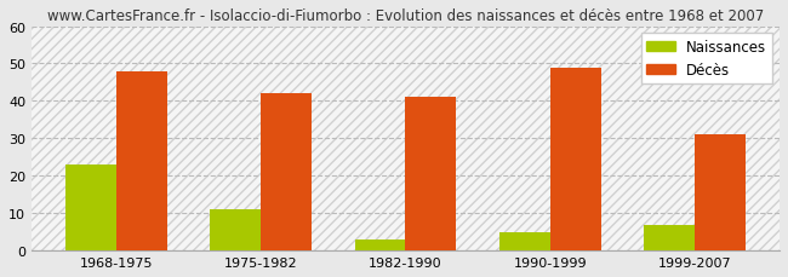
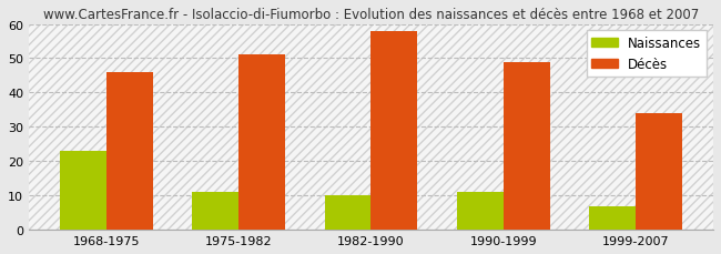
Décès/1968-1975: 48 -> 46
Décès/1975-1982: 42 -> 51
Naissances/1982-1990: 3 -> 10
Décès/1982-1990: 41 -> 58
Naissances/1990-1999: 5 -> 11
Décès/1999-2007: 31 -> 34
